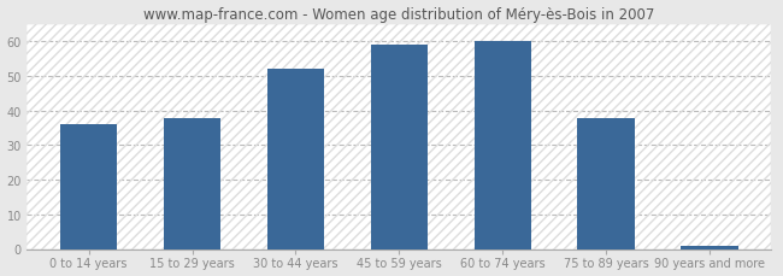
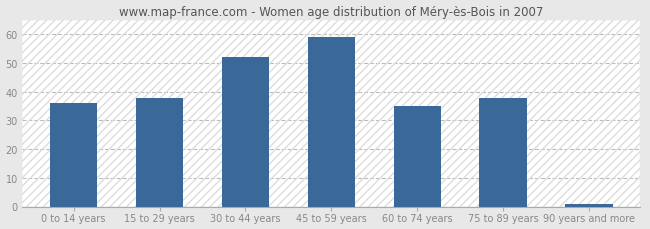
60 to 74 years: 60 -> 35
